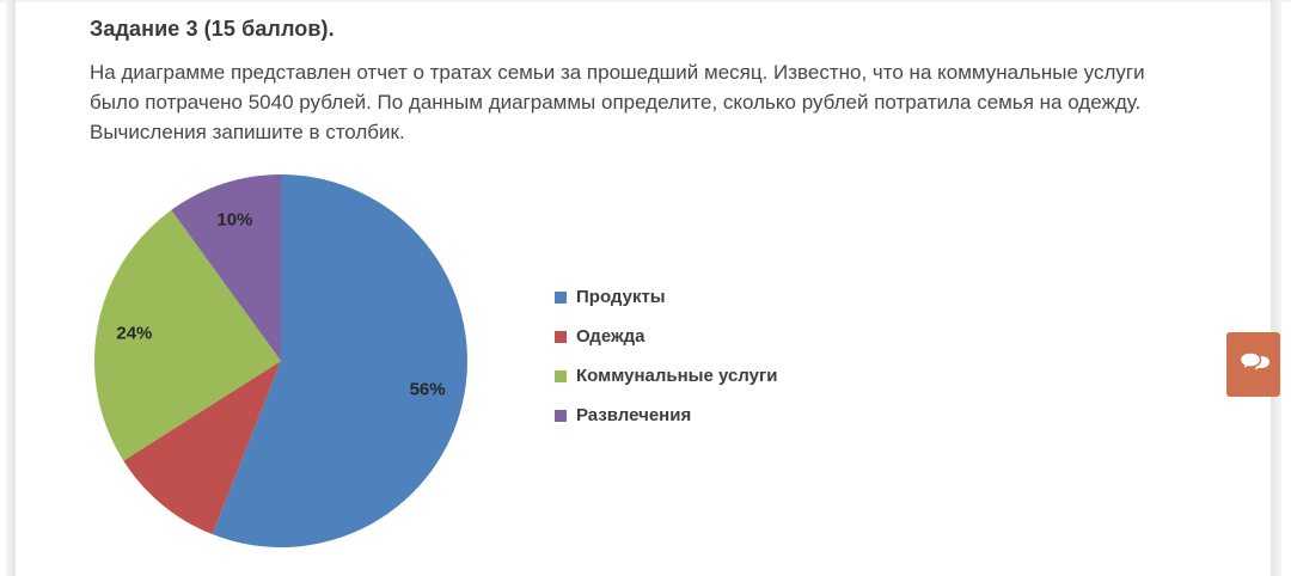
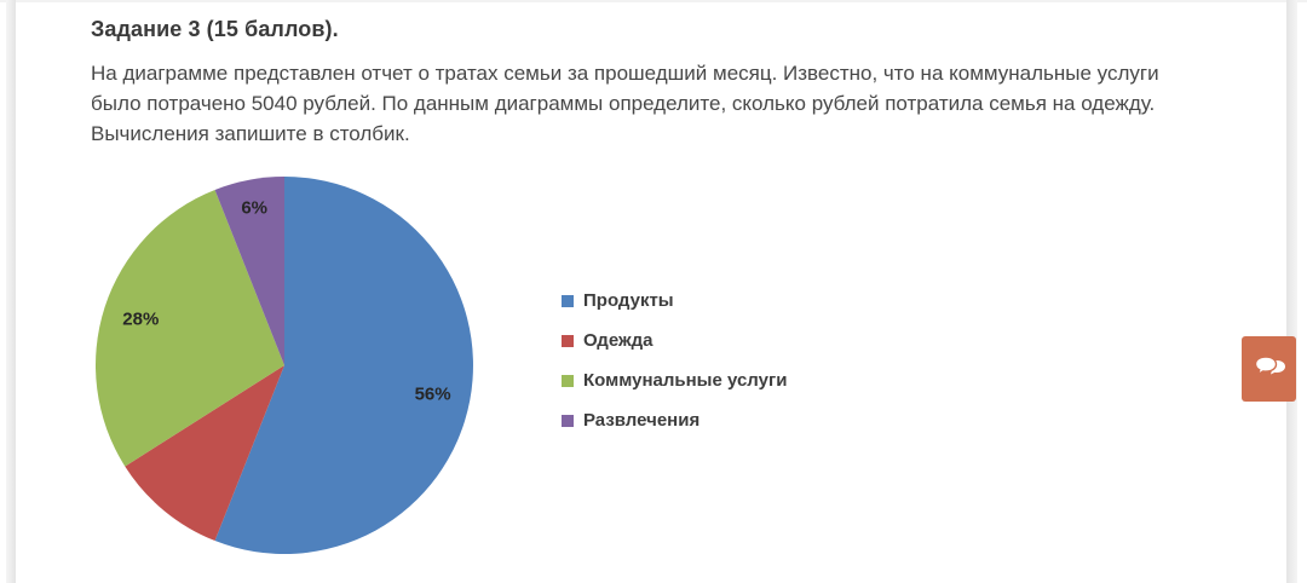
Коммунальные услуги: 24% -> 28%
Развлечения: 10% -> 6%
